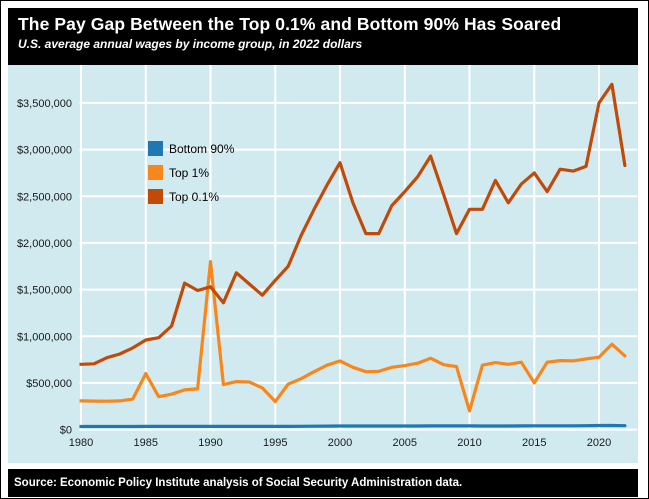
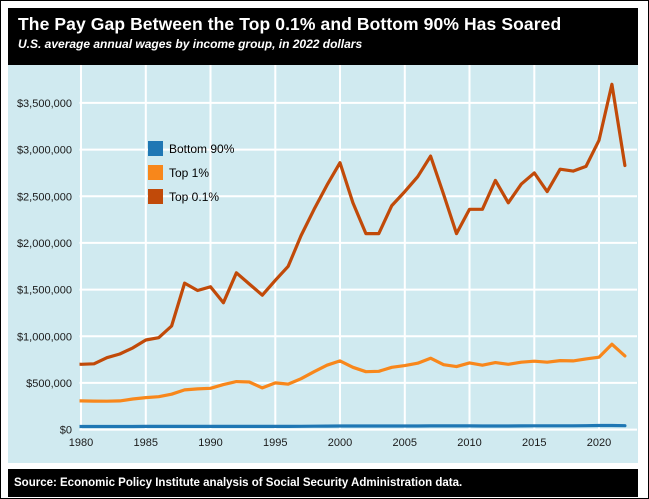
Top 1%/1985: $600000 -> $300000
Top 1%/1990: $1800000 -> $400000
Top 1%/1995: $300000 -> $500000
Top 1%/2010: $200000 -> $700000
Top 1%/2015: $500000 -> $700000
Top 0.1%/2020: $3500000 -> $3100000
